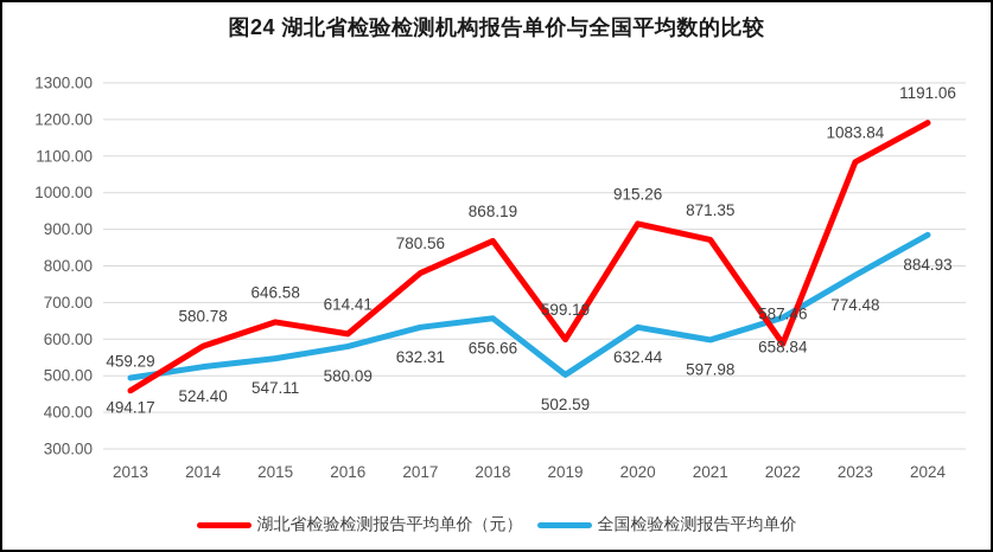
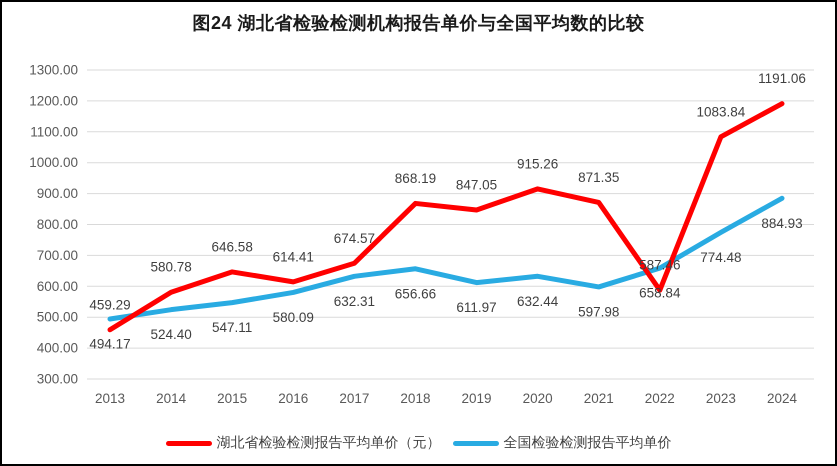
湖北省检验检测报告平均单价（元）/2017: 780.56 -> 674.57
湖北省检验检测报告平均单价（元）/2019: 599.19 -> 847.05
全国检验检测报告平均单价/2019: 502.59 -> 611.97
